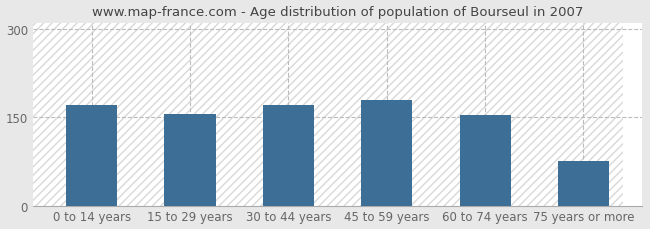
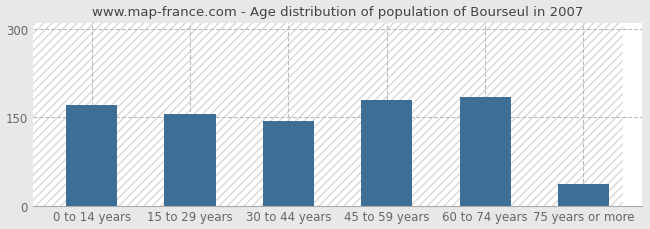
30 to 44 years: 170 -> 144
60 to 74 years: 153 -> 184
75 years or more: 75 -> 36
